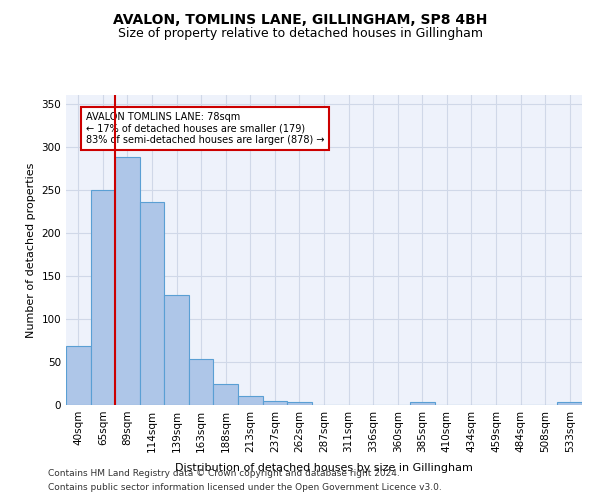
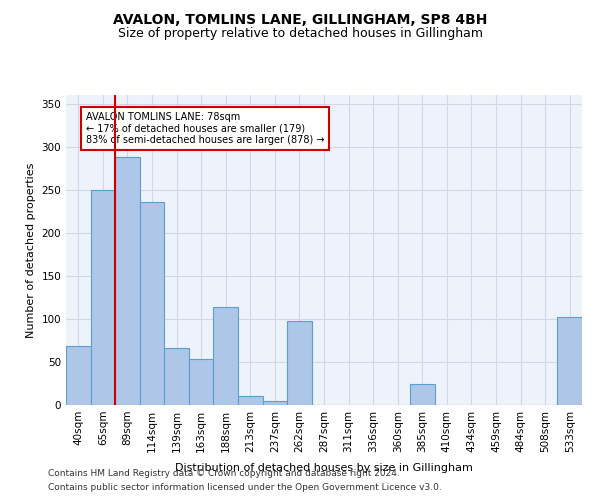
139sqm: 128 -> 66
188sqm: 24 -> 114
262sqm: 4 -> 98
385sqm: 4 -> 24
533sqm: 3 -> 102
